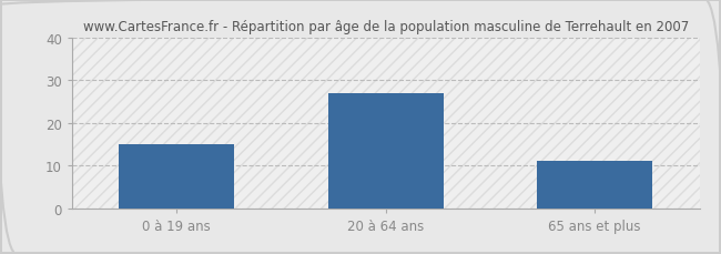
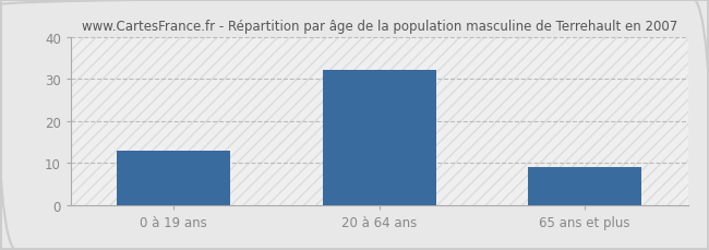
0 à 19 ans: 15 -> 13
20 à 64 ans: 27 -> 32
65 ans et plus: 11 -> 9
